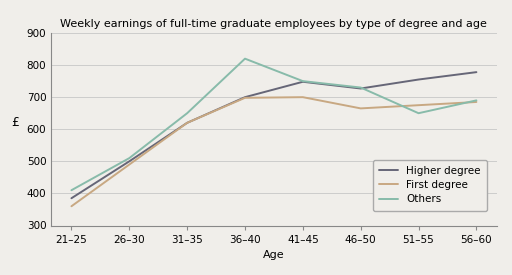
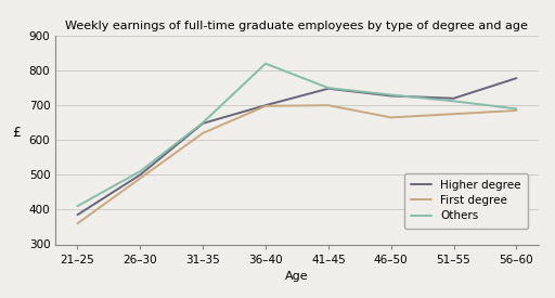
Higher degree/31–35: 620 -> 648
Higher degree/51–55: 755 -> 720
Others/51–55: 650 -> 712
